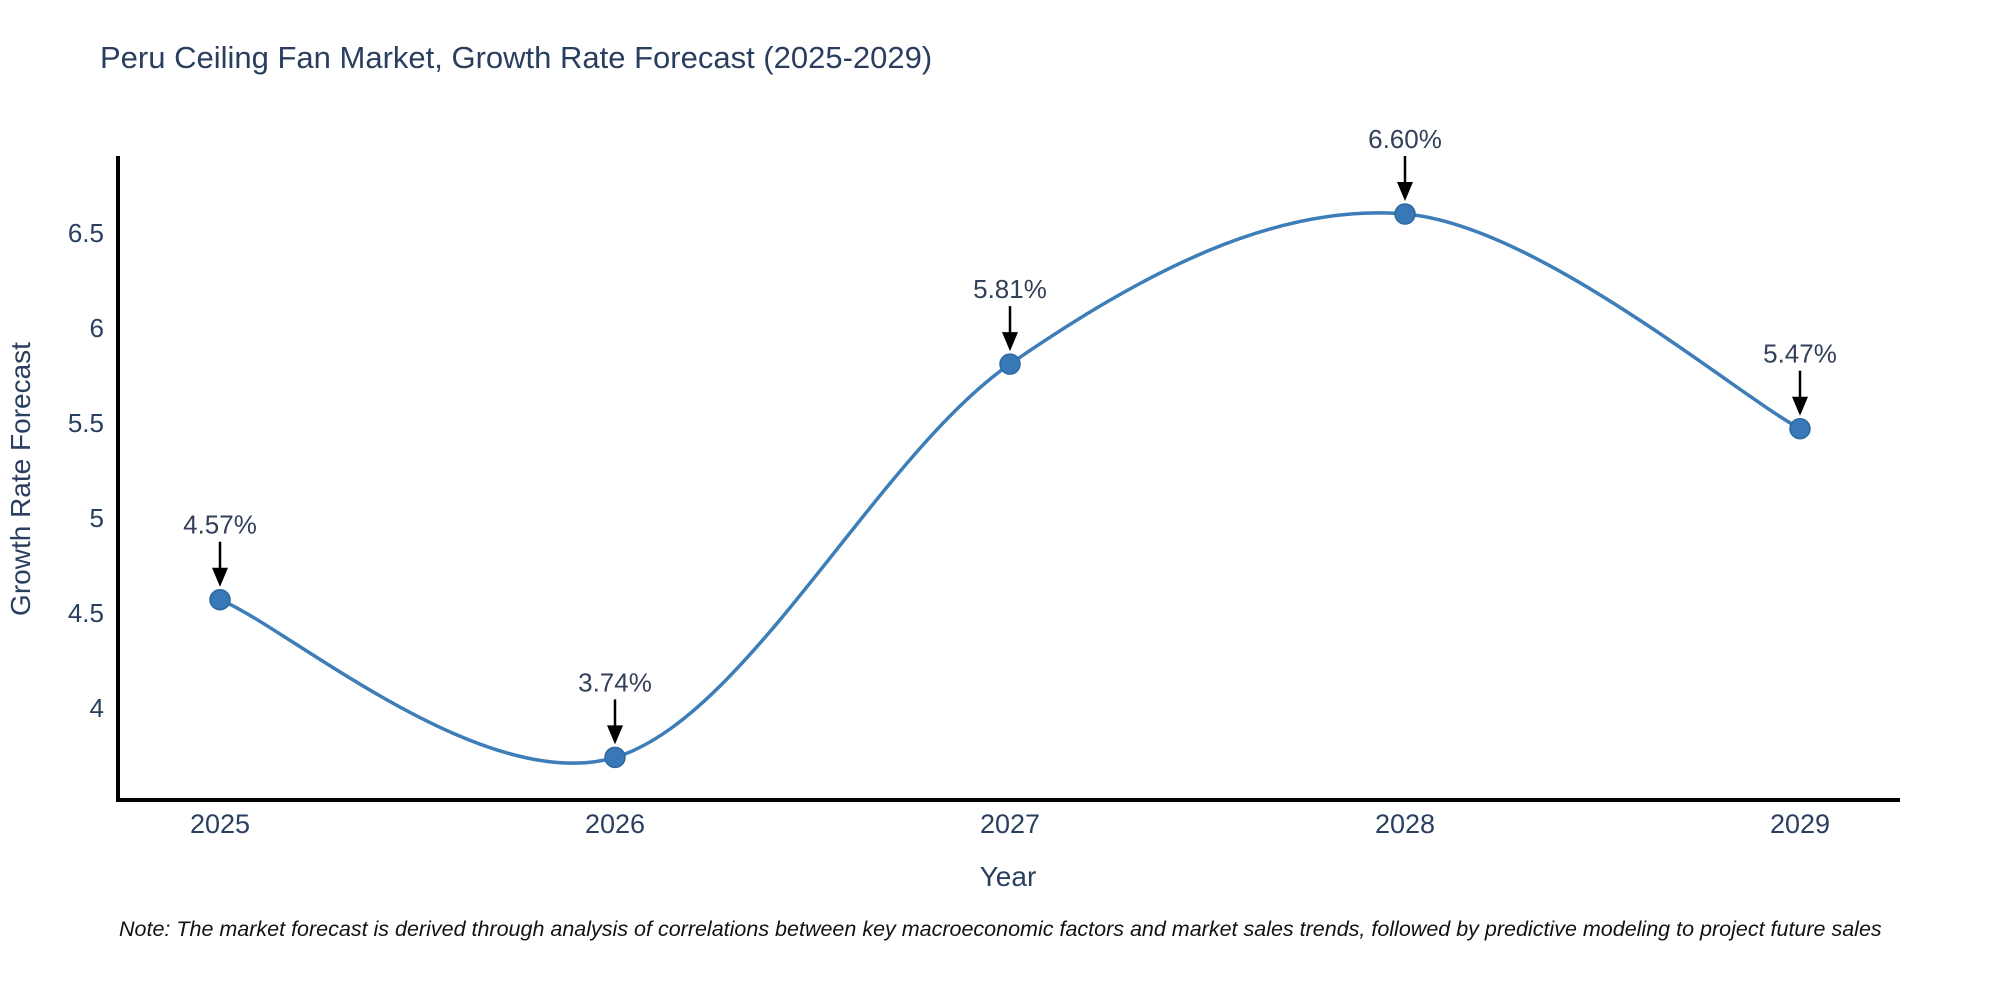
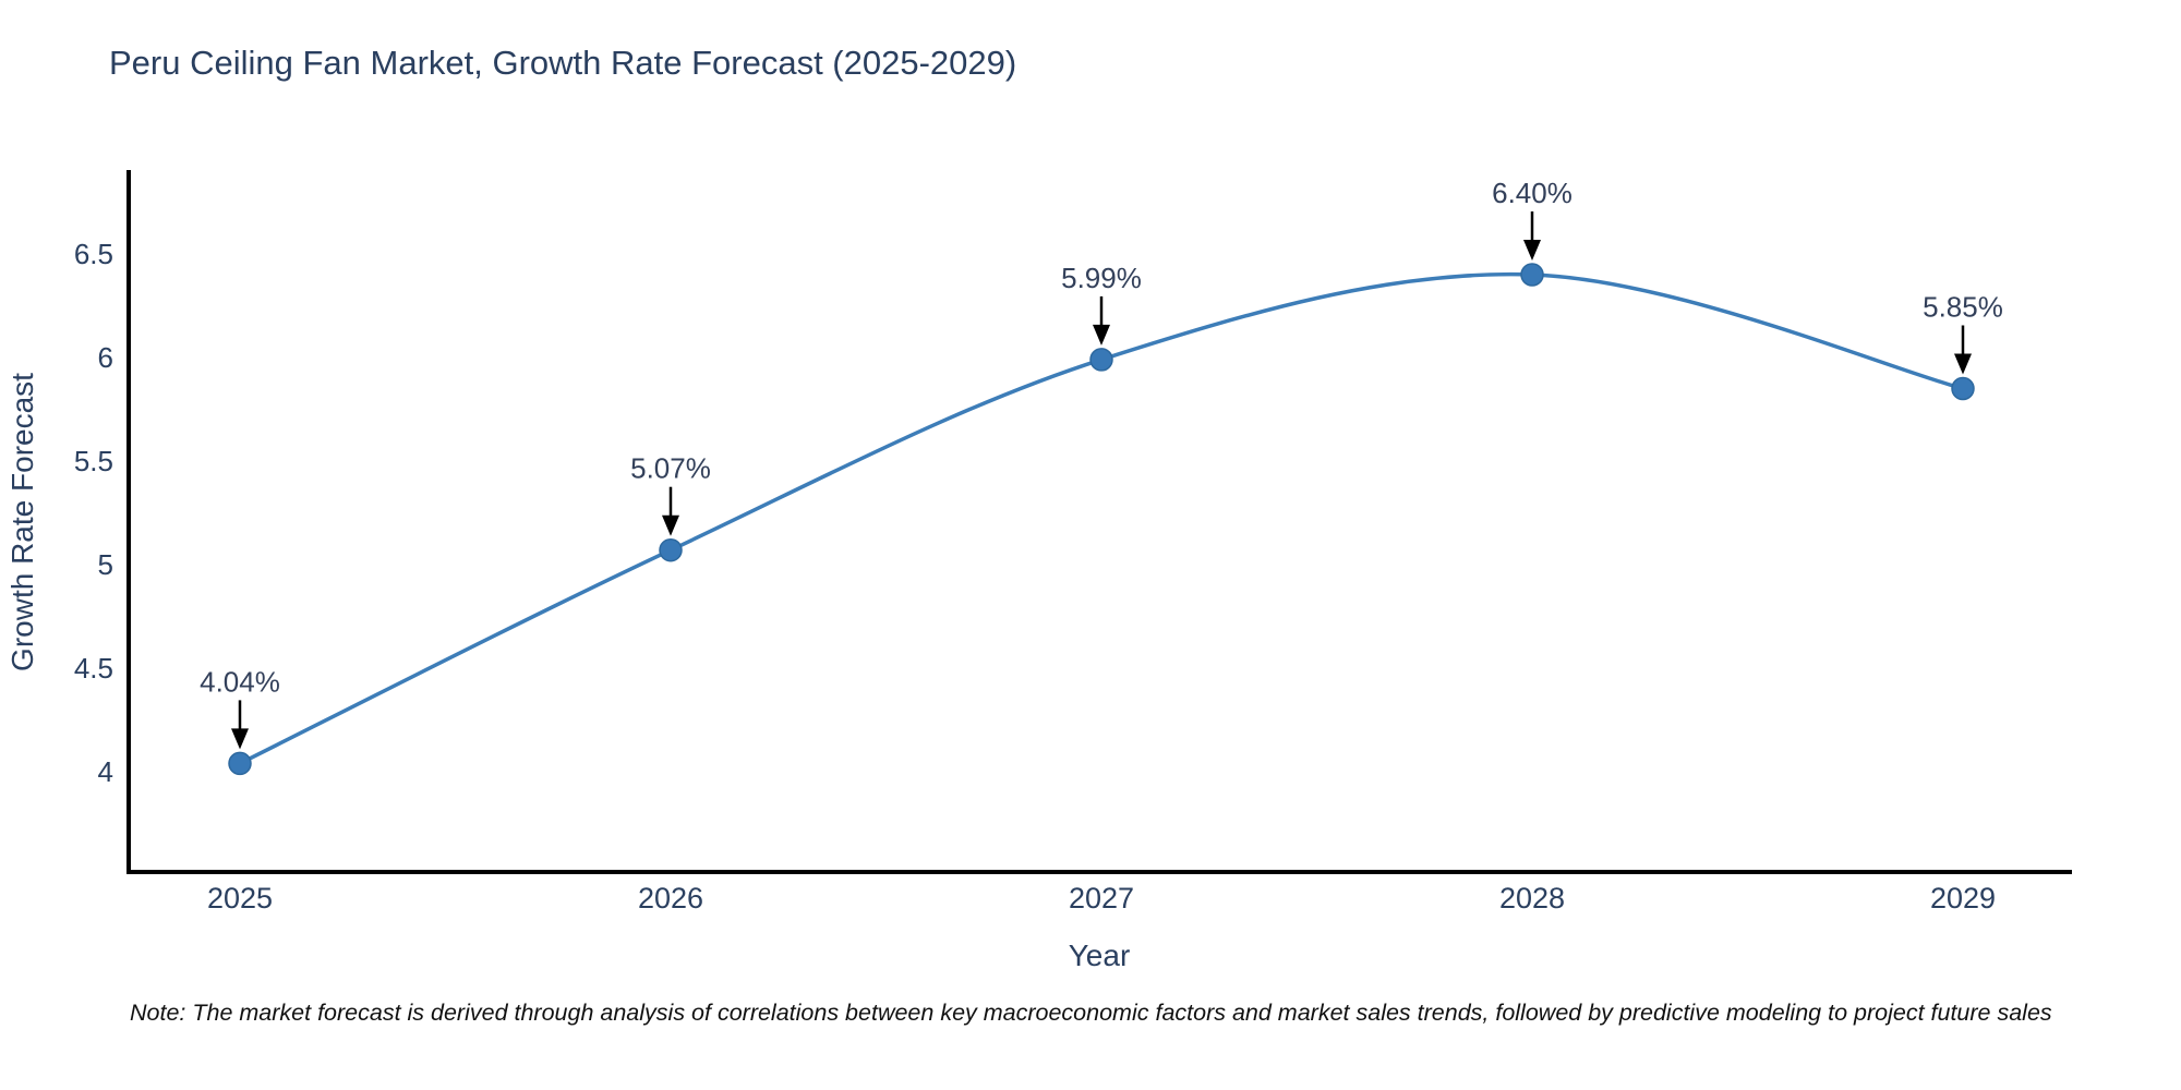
2025: 4.57% -> 4.04%
2026: 3.74% -> 5.07%
2027: 5.81% -> 5.99%
2028: 6.60% -> 6.40%
2029: 5.47% -> 5.85%
